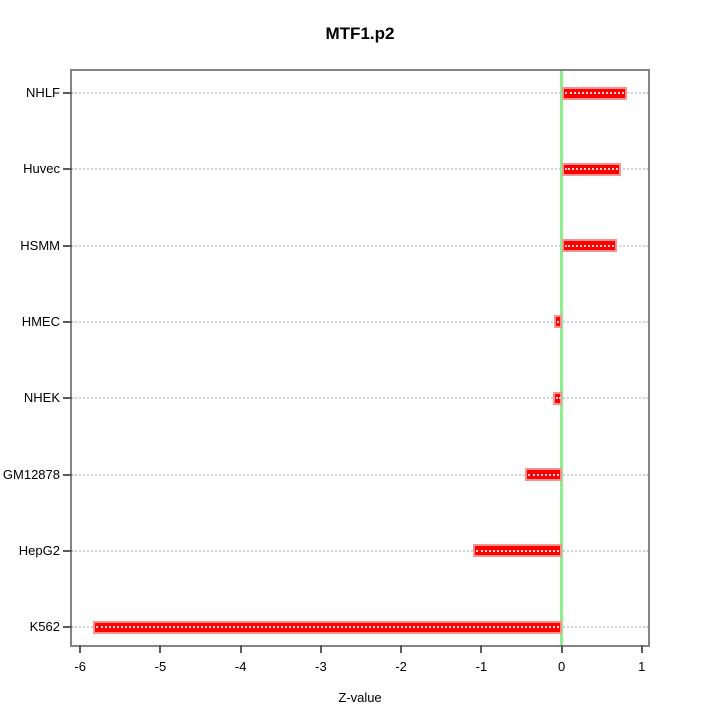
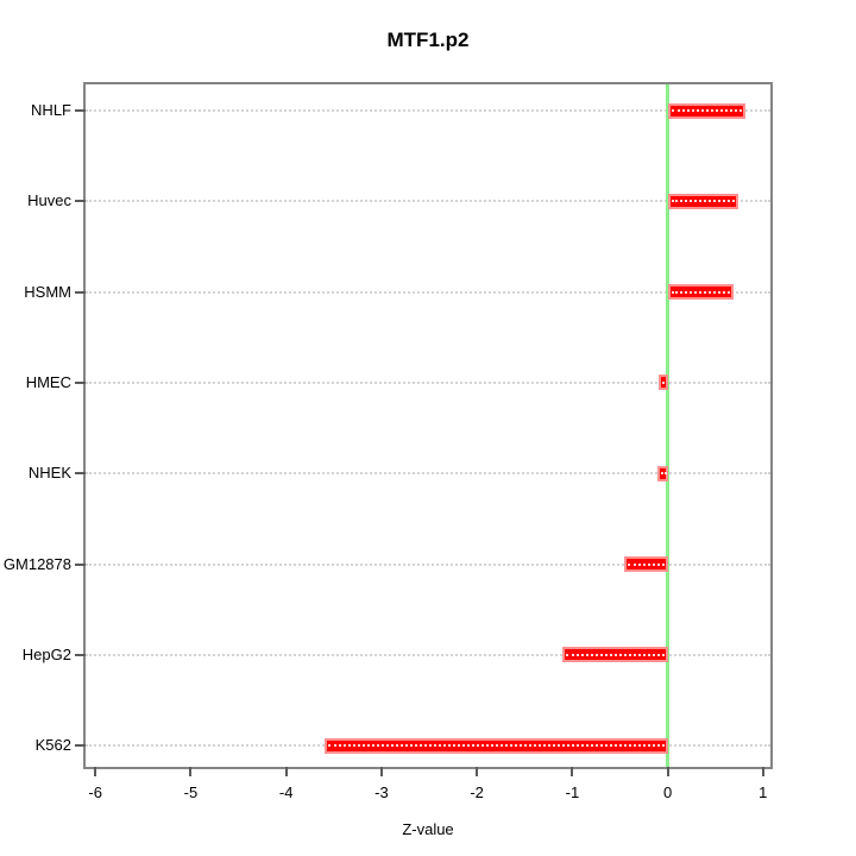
K562: -5.8 -> -3.6
